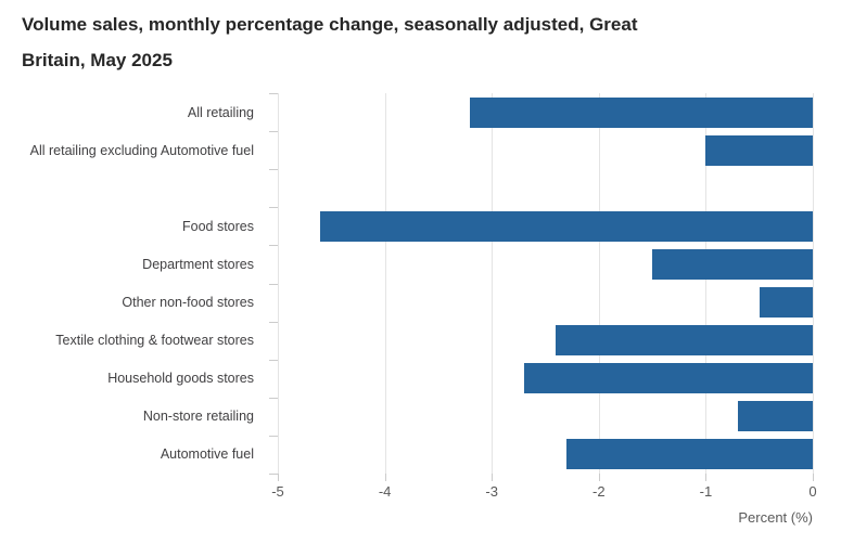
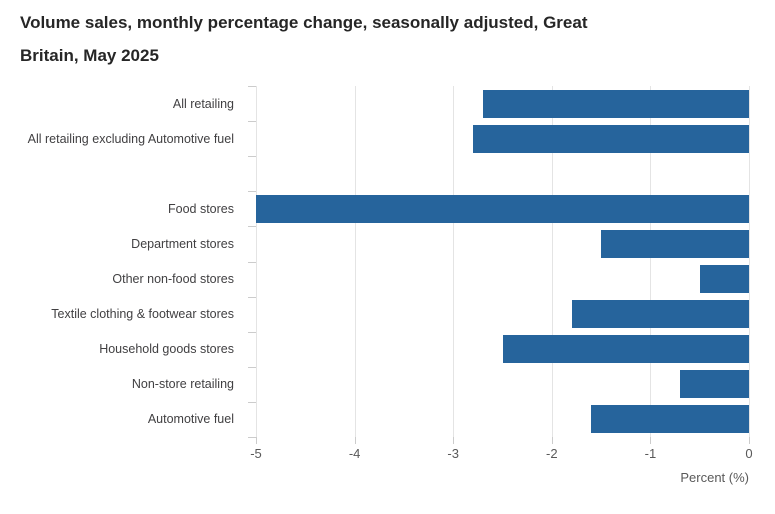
All retailing: -3.2 -> -2.7
All retailing excluding Automotive fuel: -1.0 -> -2.8
Food stores: -4.6 -> -5.0
Textile clothing & footwear stores: -2.4 -> -1.8
Household goods stores: -2.7 -> -2.5
Automotive fuel: -2.3 -> -1.6
